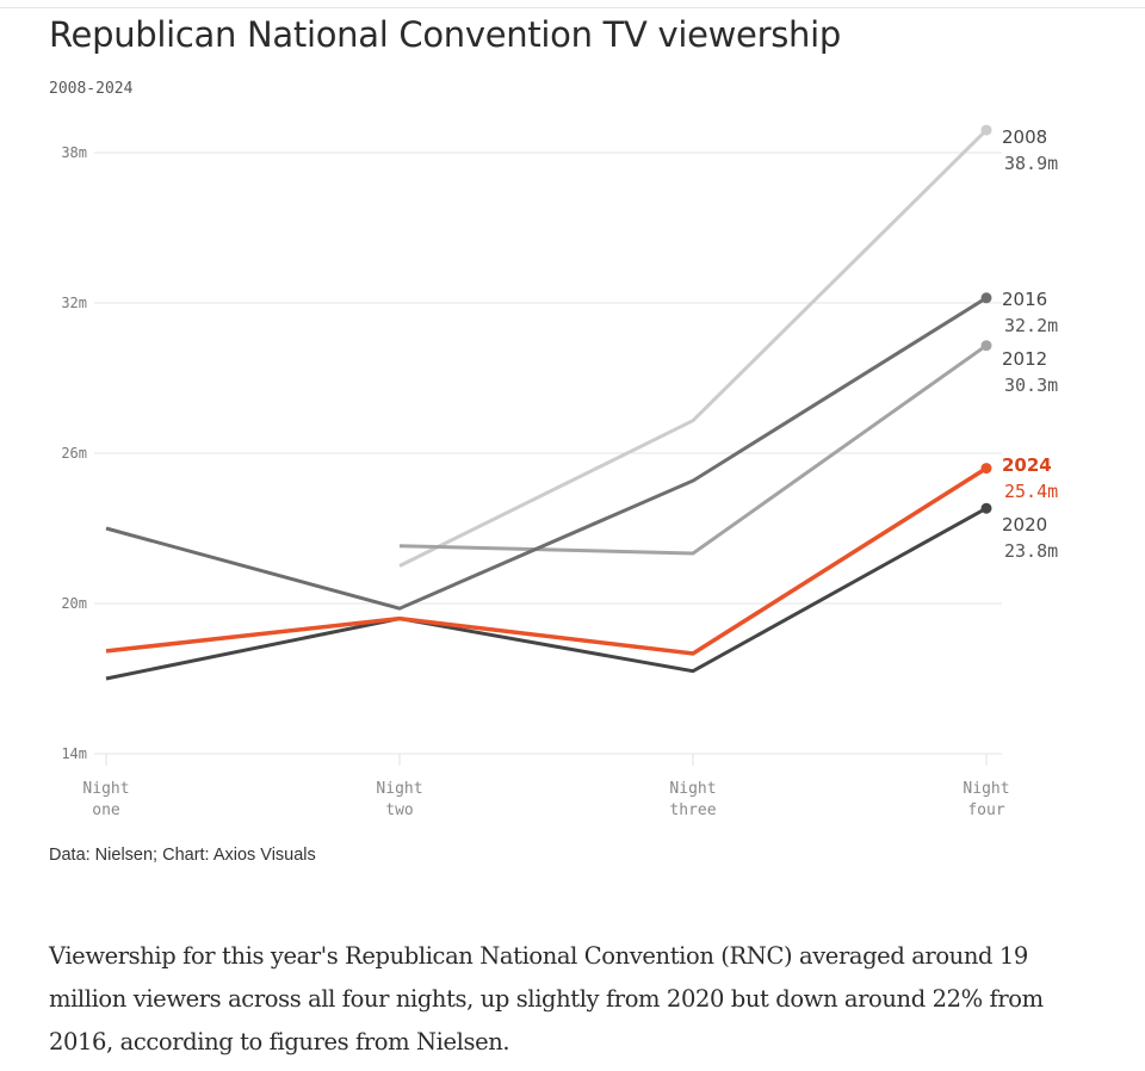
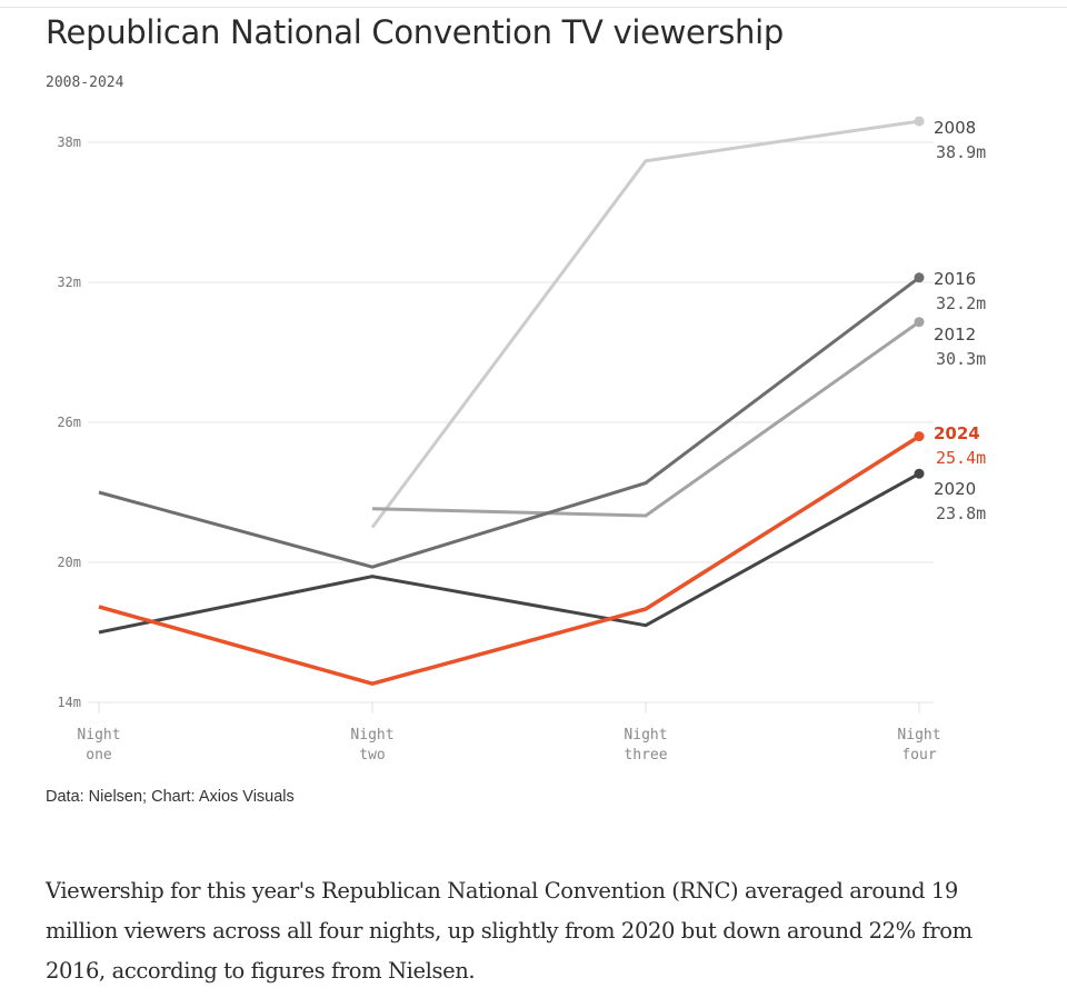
2024/Night two: 19.4m -> 14.8m
2008/Night three: 27.3m -> 37.2m
2016/Night three: 24.9m -> 23.4m
